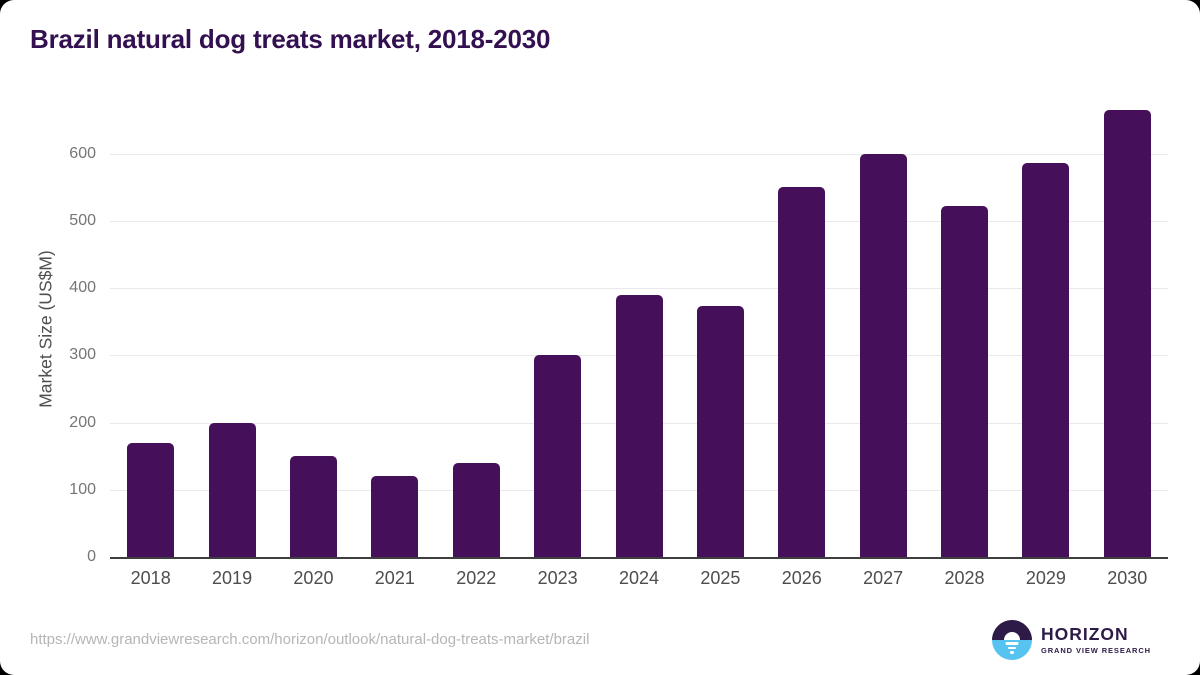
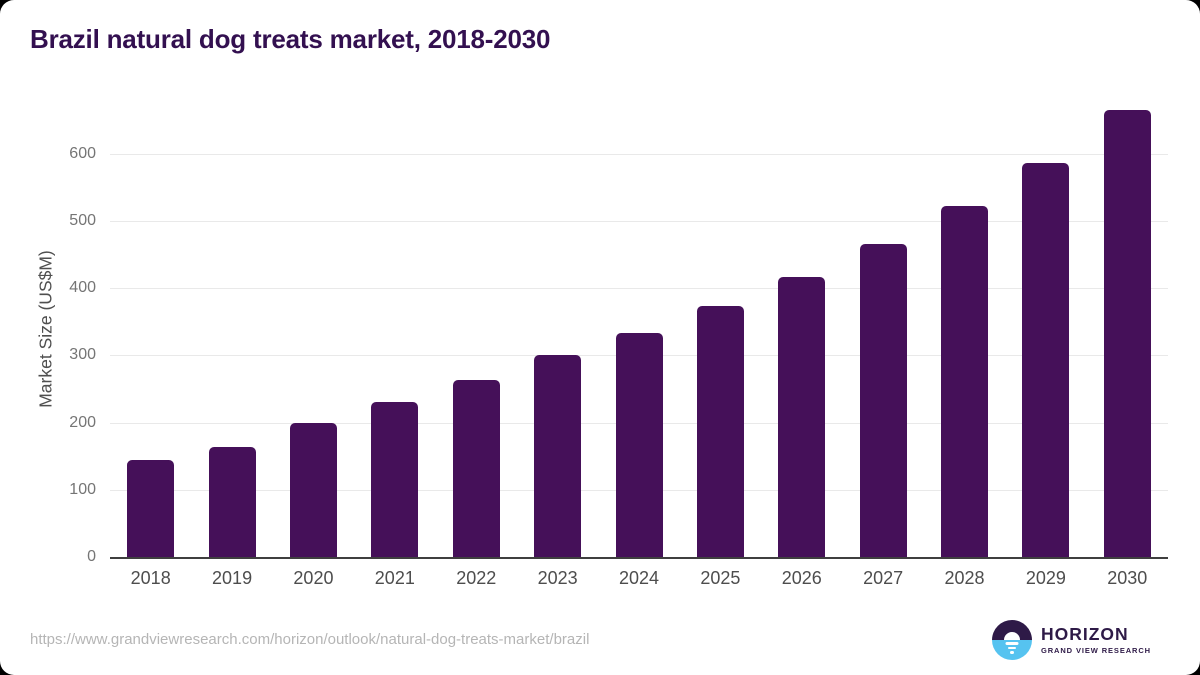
2018: 170 -> 140
2019: 200 -> 160
2020: 150 -> 200
2021: 120 -> 230
2022: 140 -> 260
2024: 390 -> 330
2026: 550 -> 420
2027: 600 -> 470
